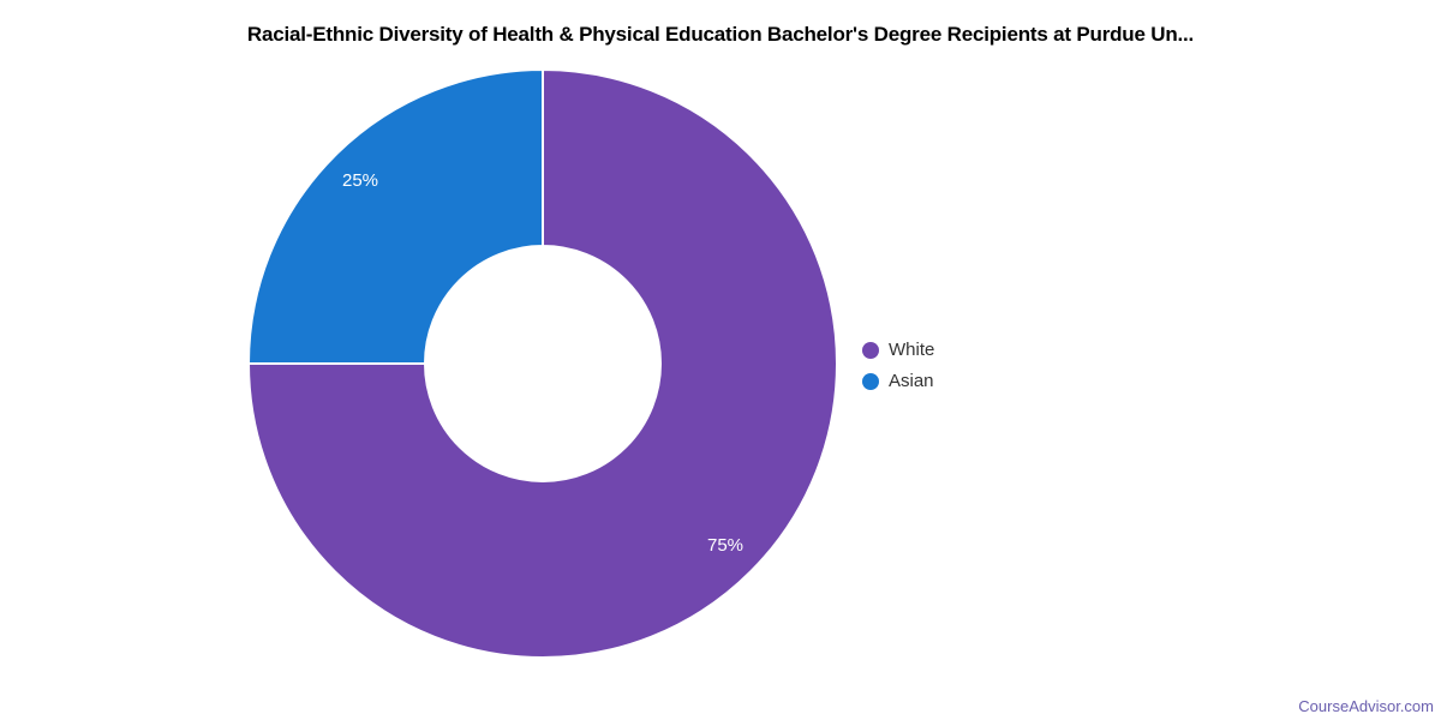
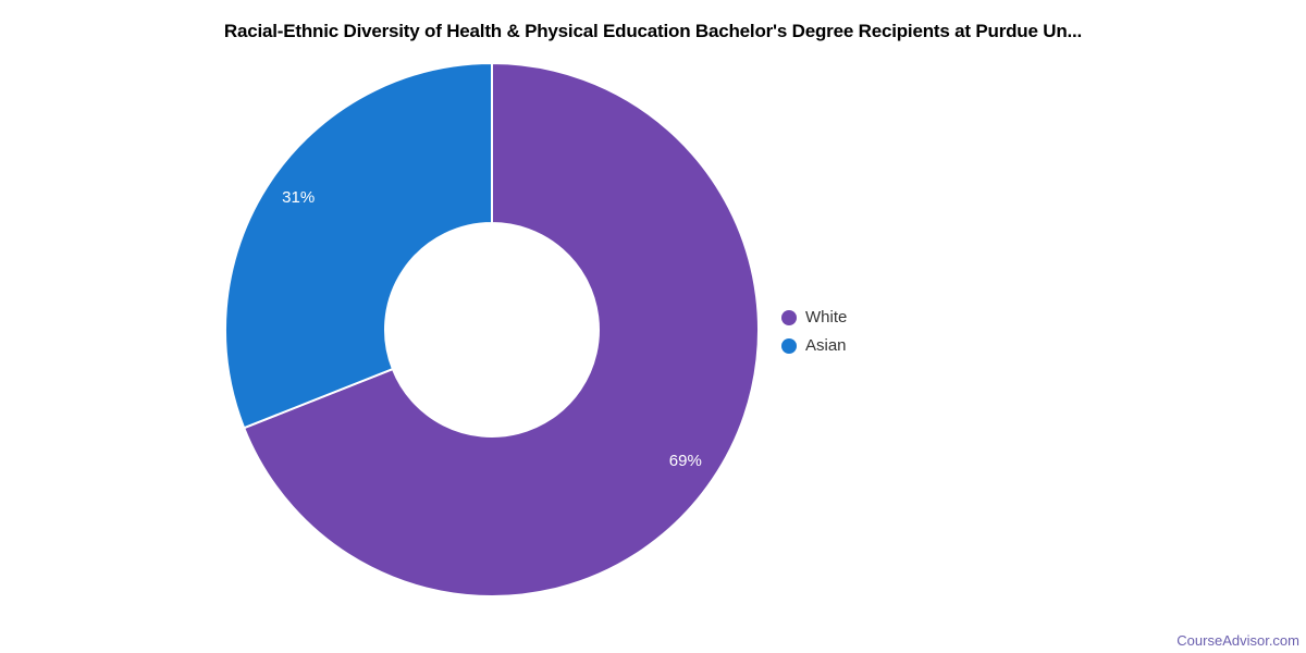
White: 75% -> 69%
Asian: 25% -> 31%
